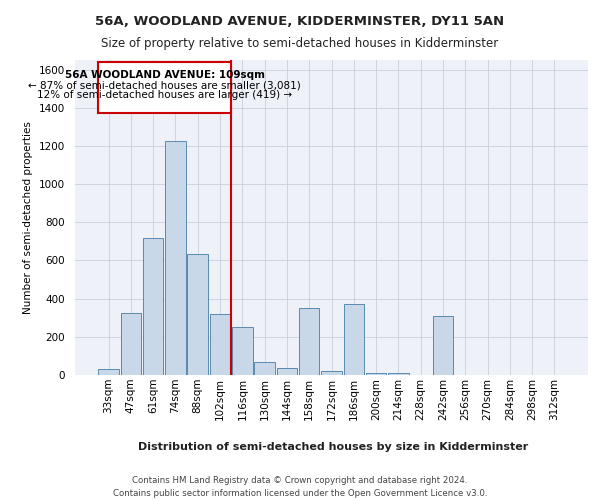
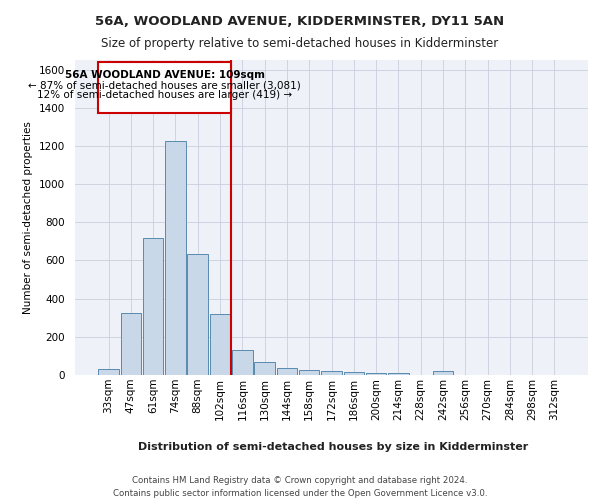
116sqm: 250 -> 130
158sqm: 350 -> 20
186sqm: 370 -> 20
242sqm: 310 -> 20
